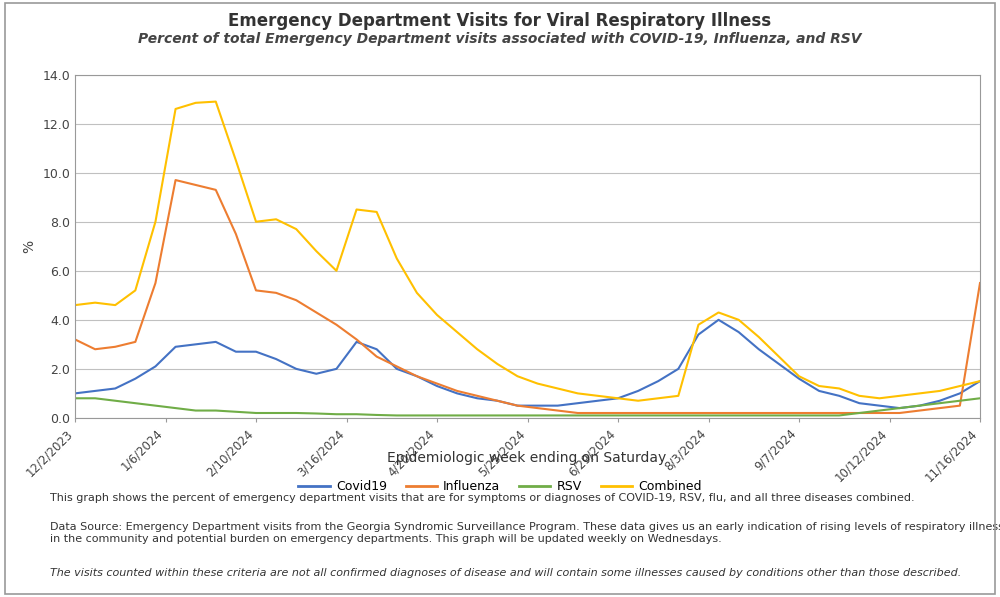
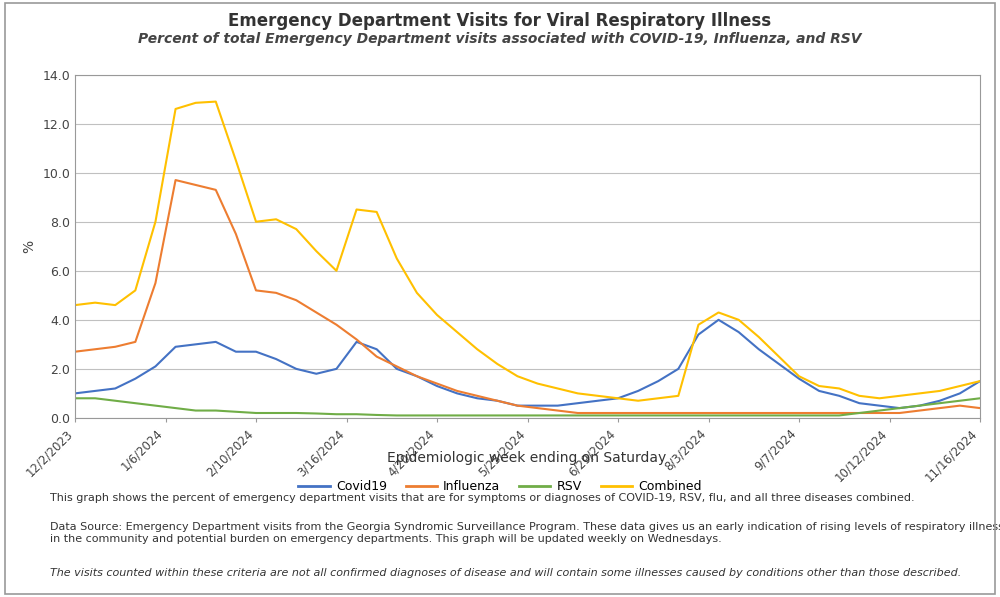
Influenza/12/2/2023: 3.2 -> 2.7
Influenza/11/16/2024: 5.5 -> 0.4
